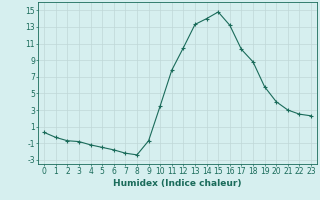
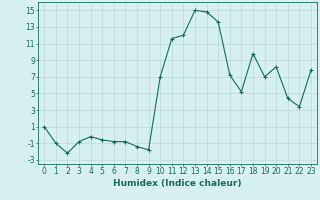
0: 0.3 -> 1.0
1: -0.3 -> -1.0
2: -0.7 -> -2.2
4: -1.2 -> -0.2
5: -1.5 -> -0.6
6: -1.8 -> -0.8
7: -2.2 -> -0.8
8: -2.4 -> -1.4
9: -0.7 -> -1.8
10: 3.5 -> 7.0
11: 7.8 -> 11.6
12: 10.5 -> 12.0
13: 13.3 -> 15.0
14: 14.0 -> 14.8
15: 14.8 -> 13.6
16: 13.2 -> 7.2
17: 10.3 -> 5.2
18: 8.8 -> 9.8
19: 5.8 -> 7.0
20: 4.0 -> 8.2
21: 3.0 -> 4.4
22: 2.5 -> 3.4
23: 2.3 -> 7.8
